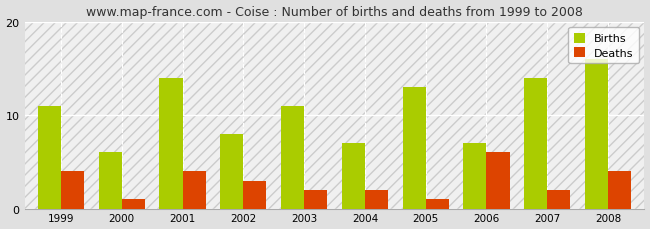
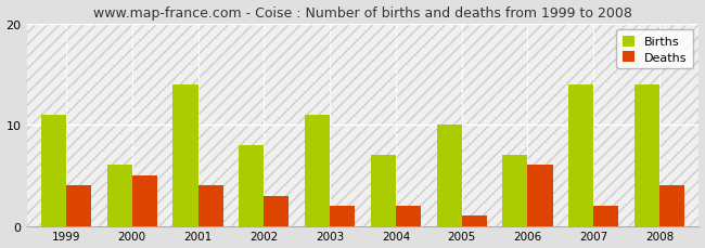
Deaths/2000: 1 -> 5
Births/2005: 13 -> 10
Births/2008: 16 -> 14
